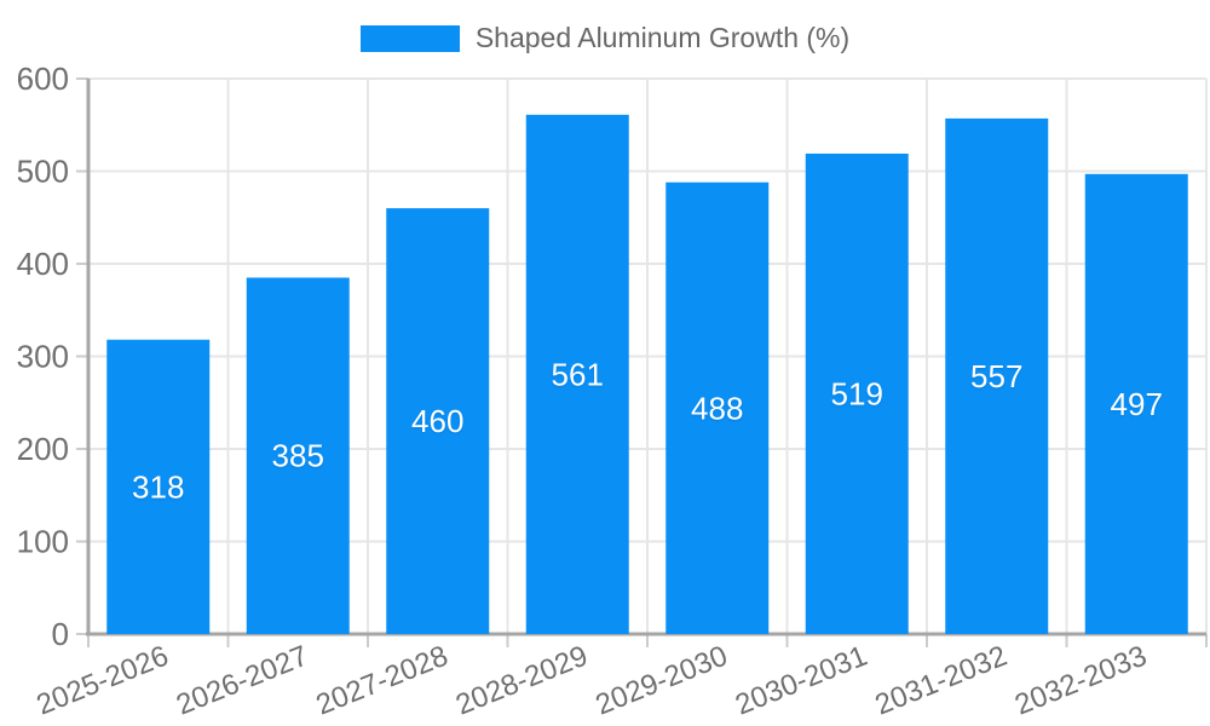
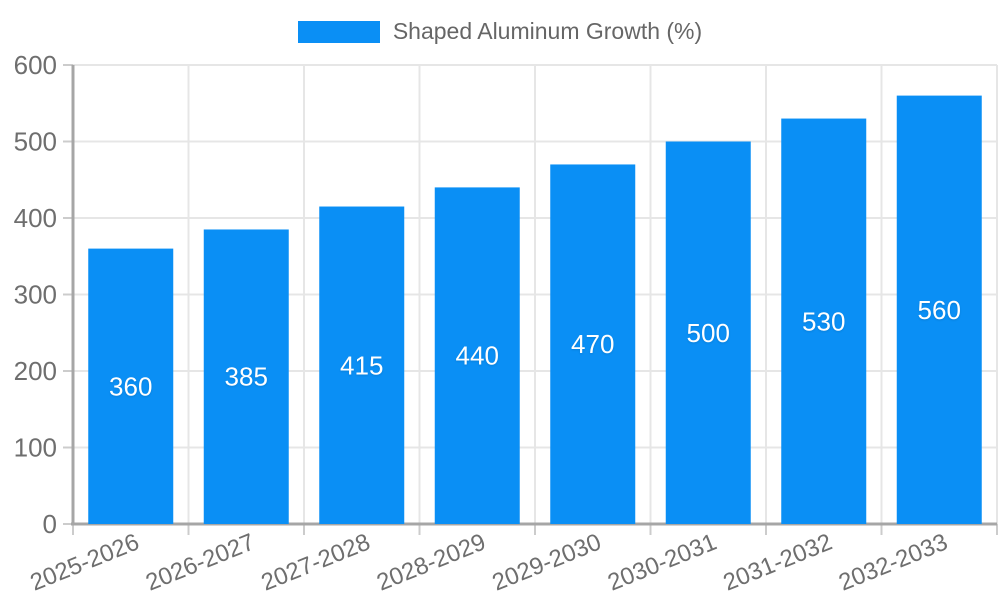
2025-2026: 318 -> 360
2027-2028: 460 -> 415
2028-2029: 561 -> 440
2029-2030: 488 -> 470
2030-2031: 519 -> 500
2031-2032: 557 -> 530
2032-2033: 497 -> 560
